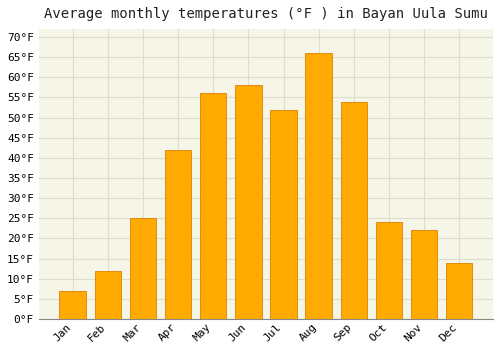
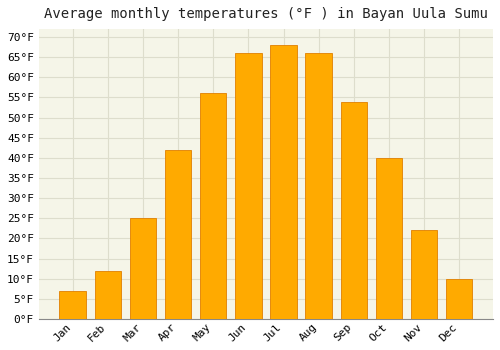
Jun: 58°F -> 66°F
Jul: 52°F -> 68°F
Oct: 24°F -> 40°F
Dec: 14°F -> 10°F
